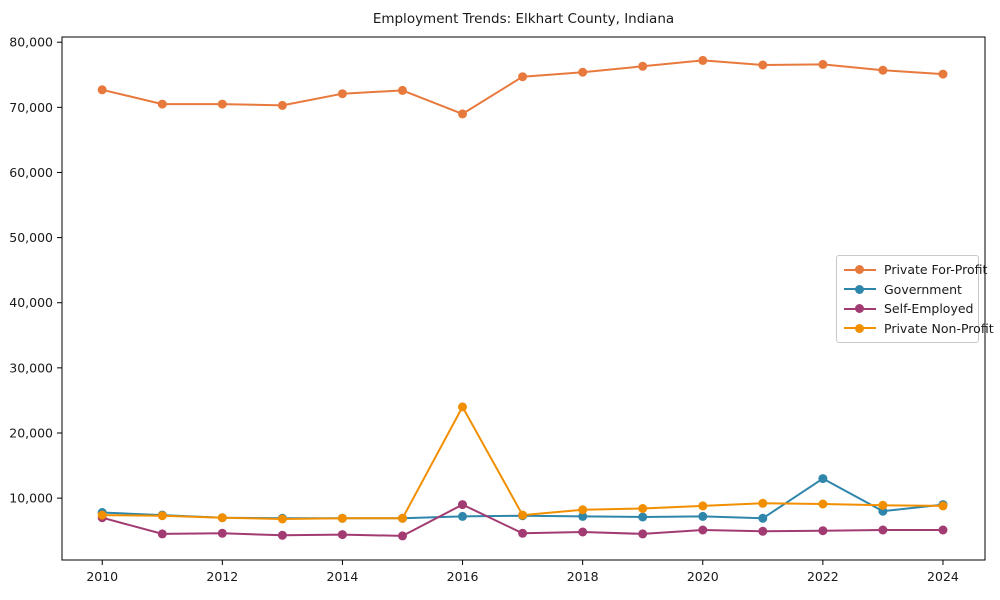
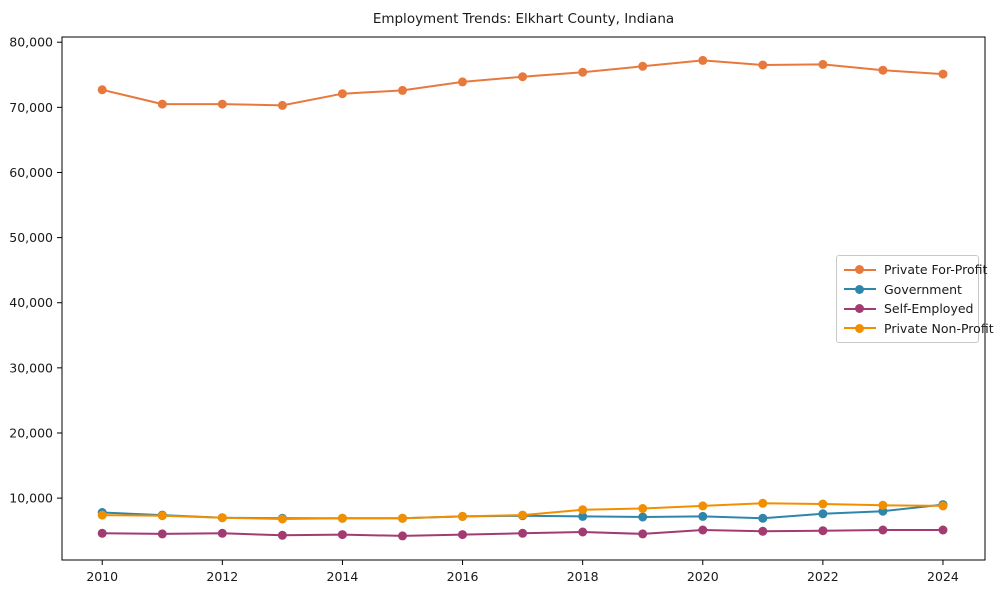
Self-Employed/2010: 7000 -> 5000
Private For-Profit/2016: 69000 -> 74000
Self-Employed/2016: 9000 -> 4000
Private Non-Profit/2016: 24000 -> 7000
Government/2022: 13000 -> 8000
